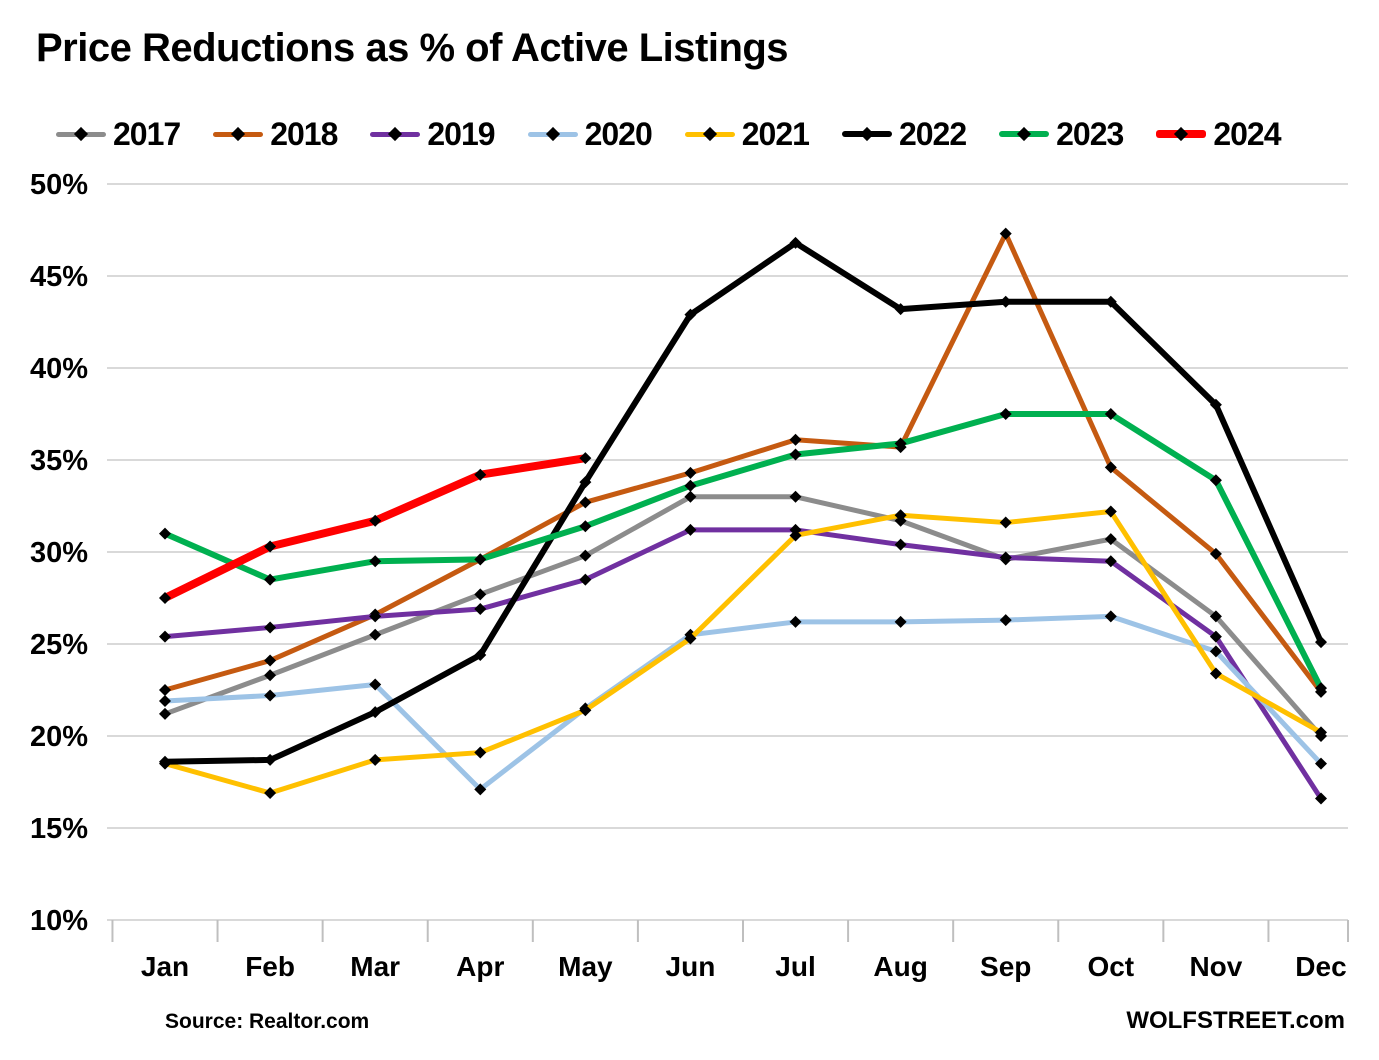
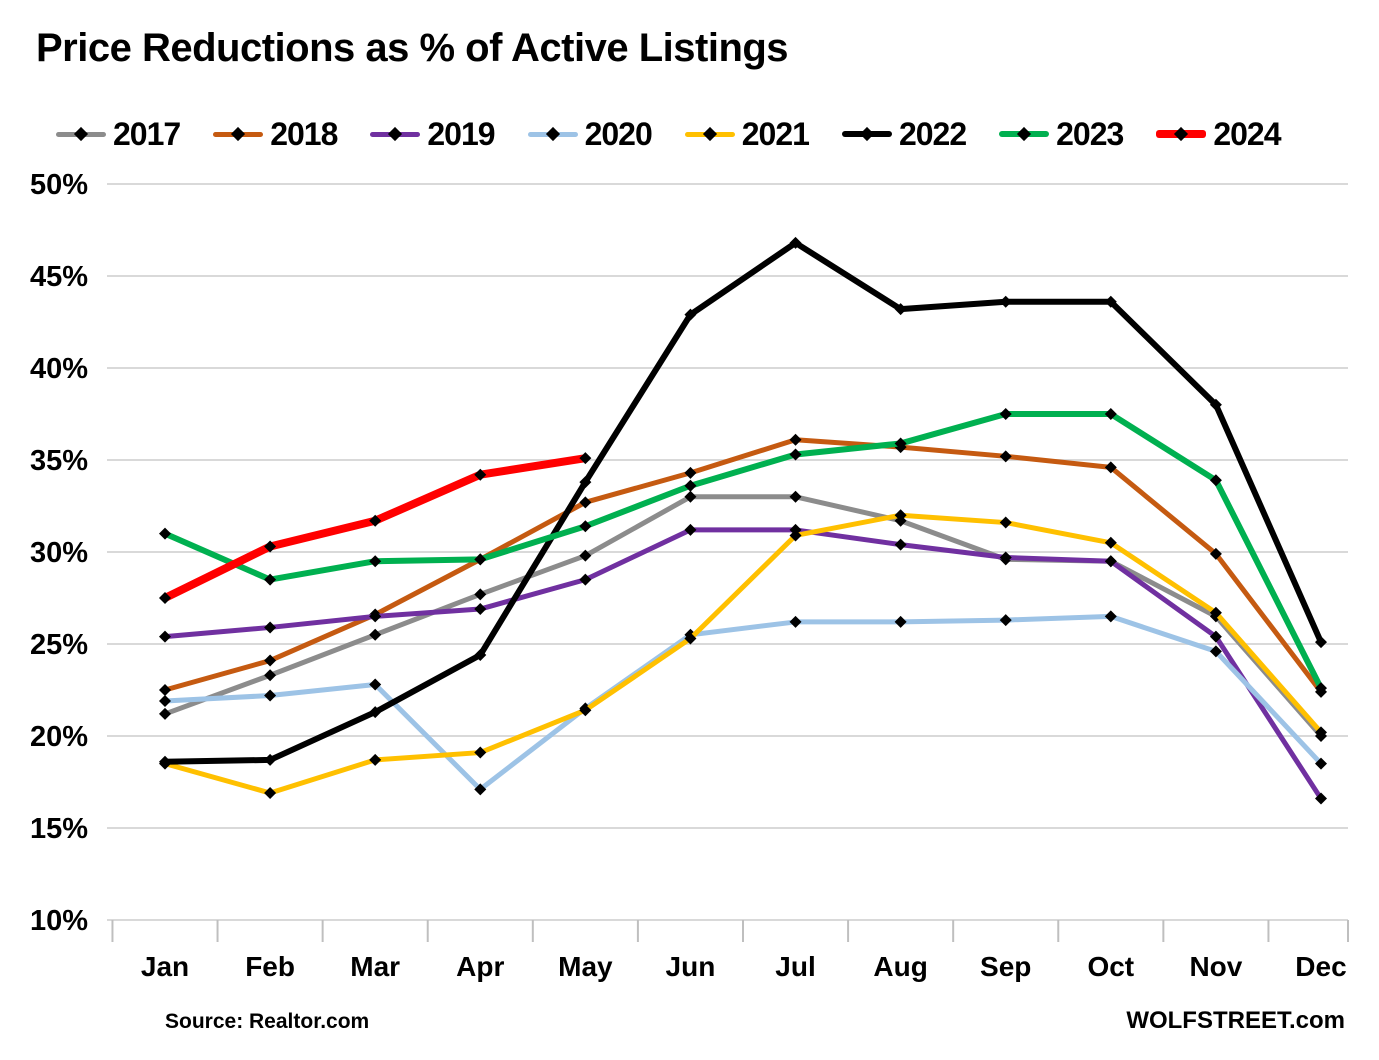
2018/Sep: 47.3% -> 35.2%
2017/Oct: 30.7% -> 29.5%
2021/Oct: 32.2% -> 30.5%
2021/Nov: 23.4% -> 26.7%
